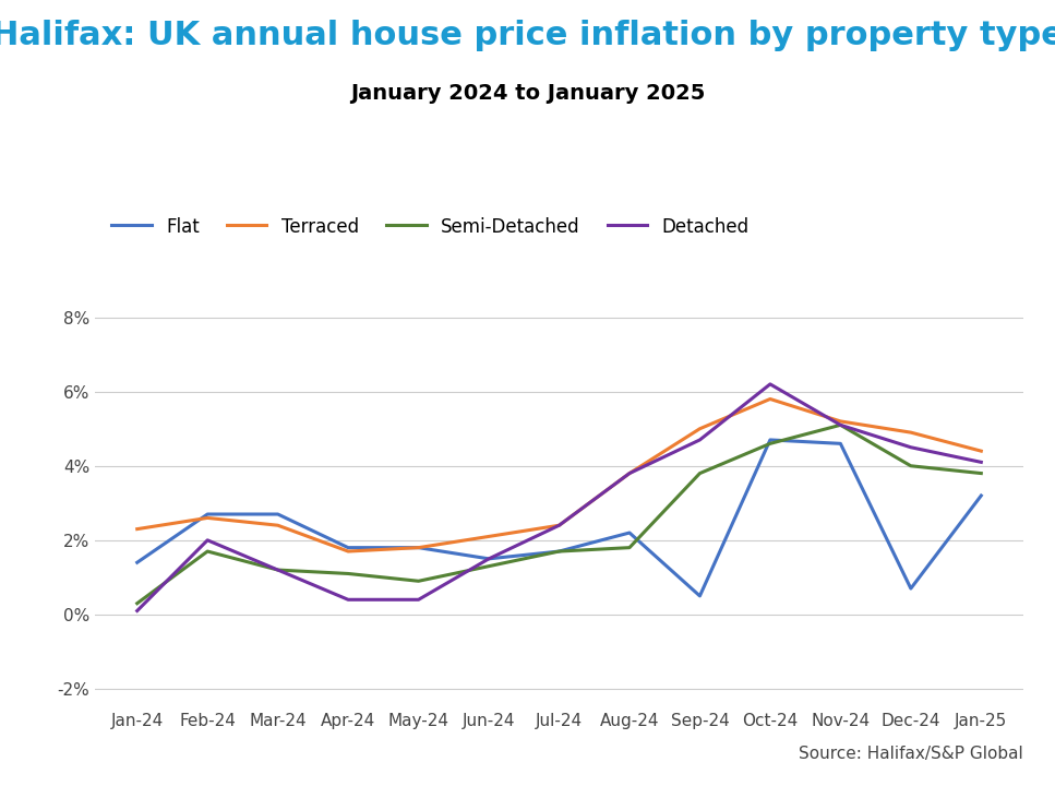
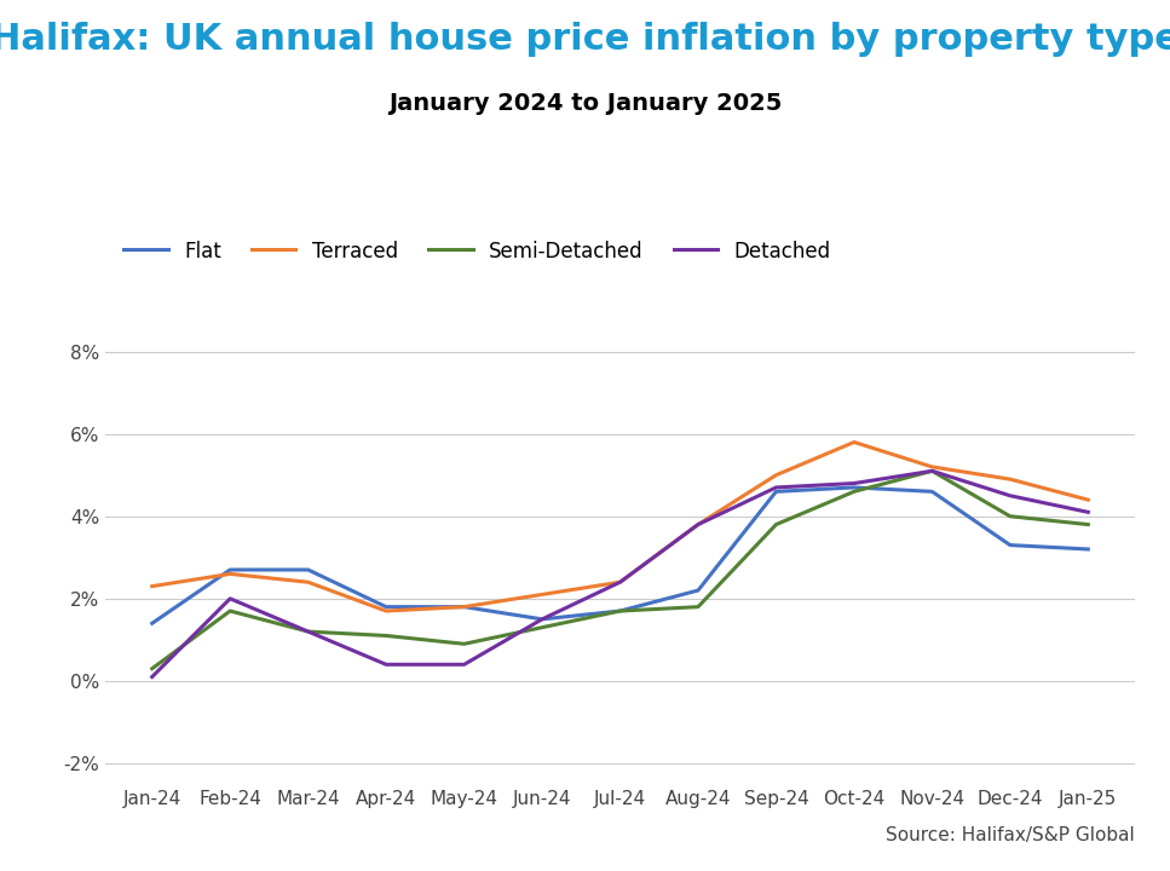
Flat/Sep-24: 0.5% -> 4.6%
Detached/Oct-24: 6.2% -> 4.8%
Flat/Dec-24: 0.7% -> 3.3%
